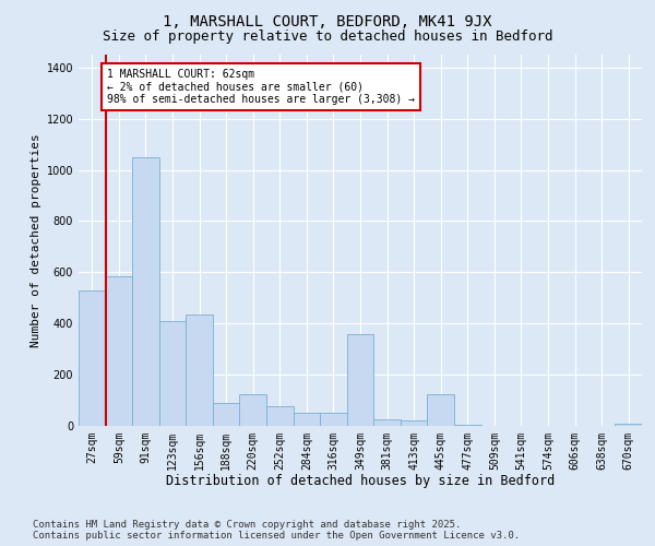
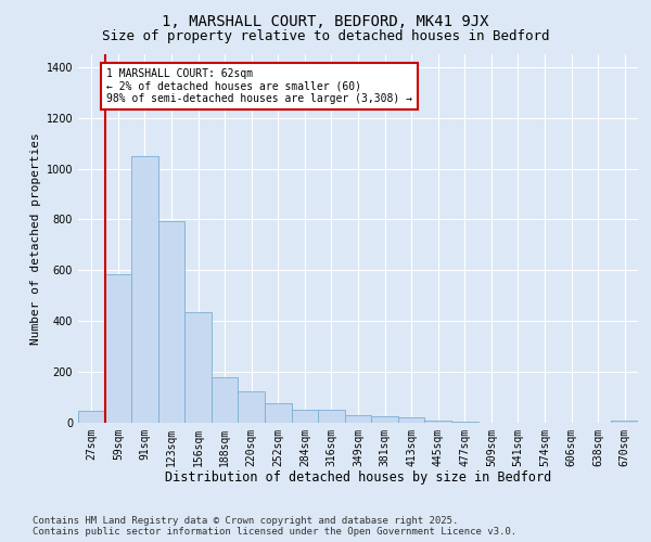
27sqm: 530 -> 45
123sqm: 410 -> 795
188sqm: 90 -> 180
349sqm: 360 -> 30
445sqm: 125 -> 10
